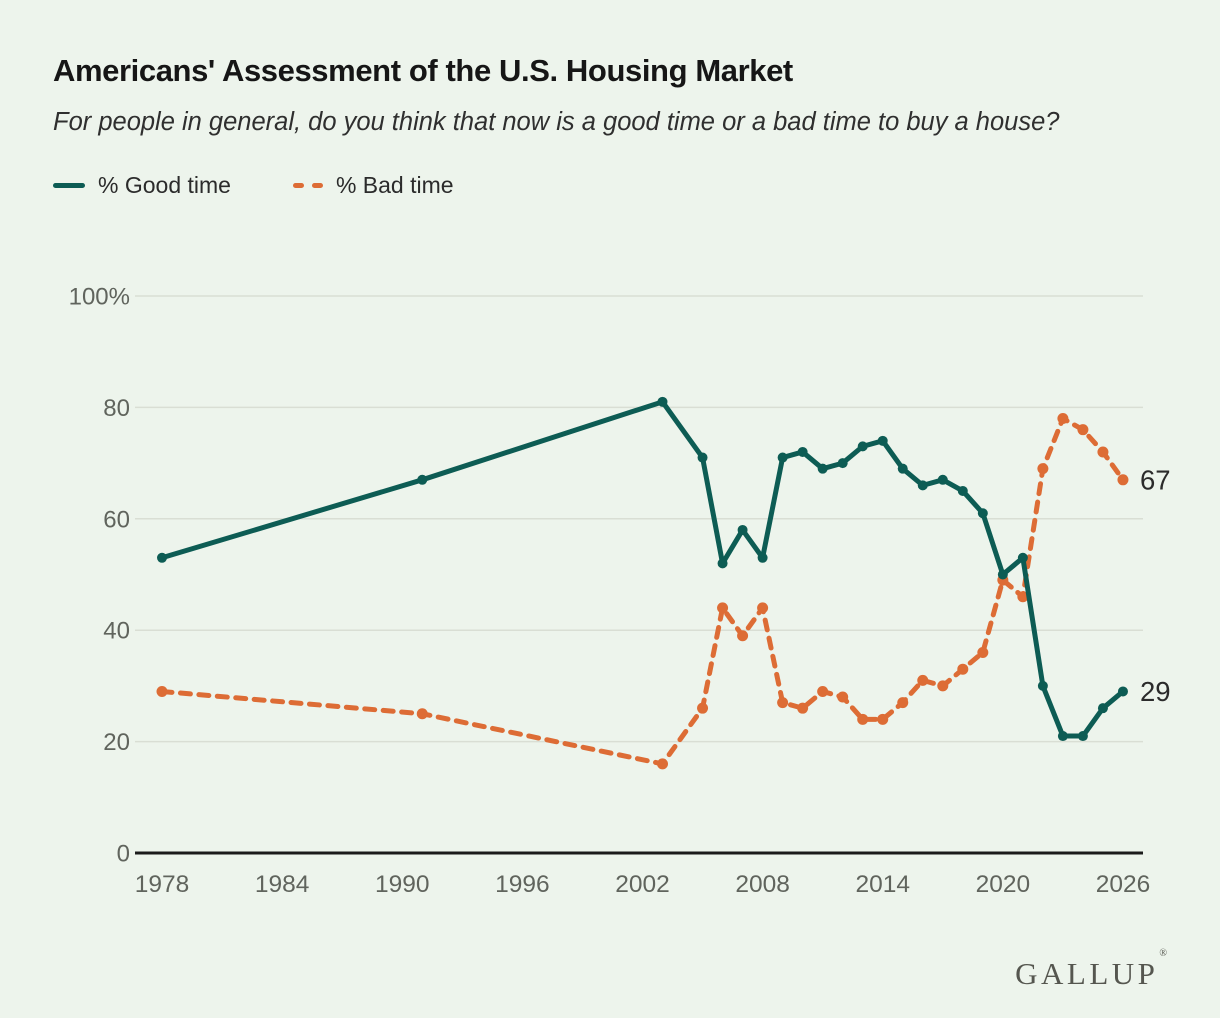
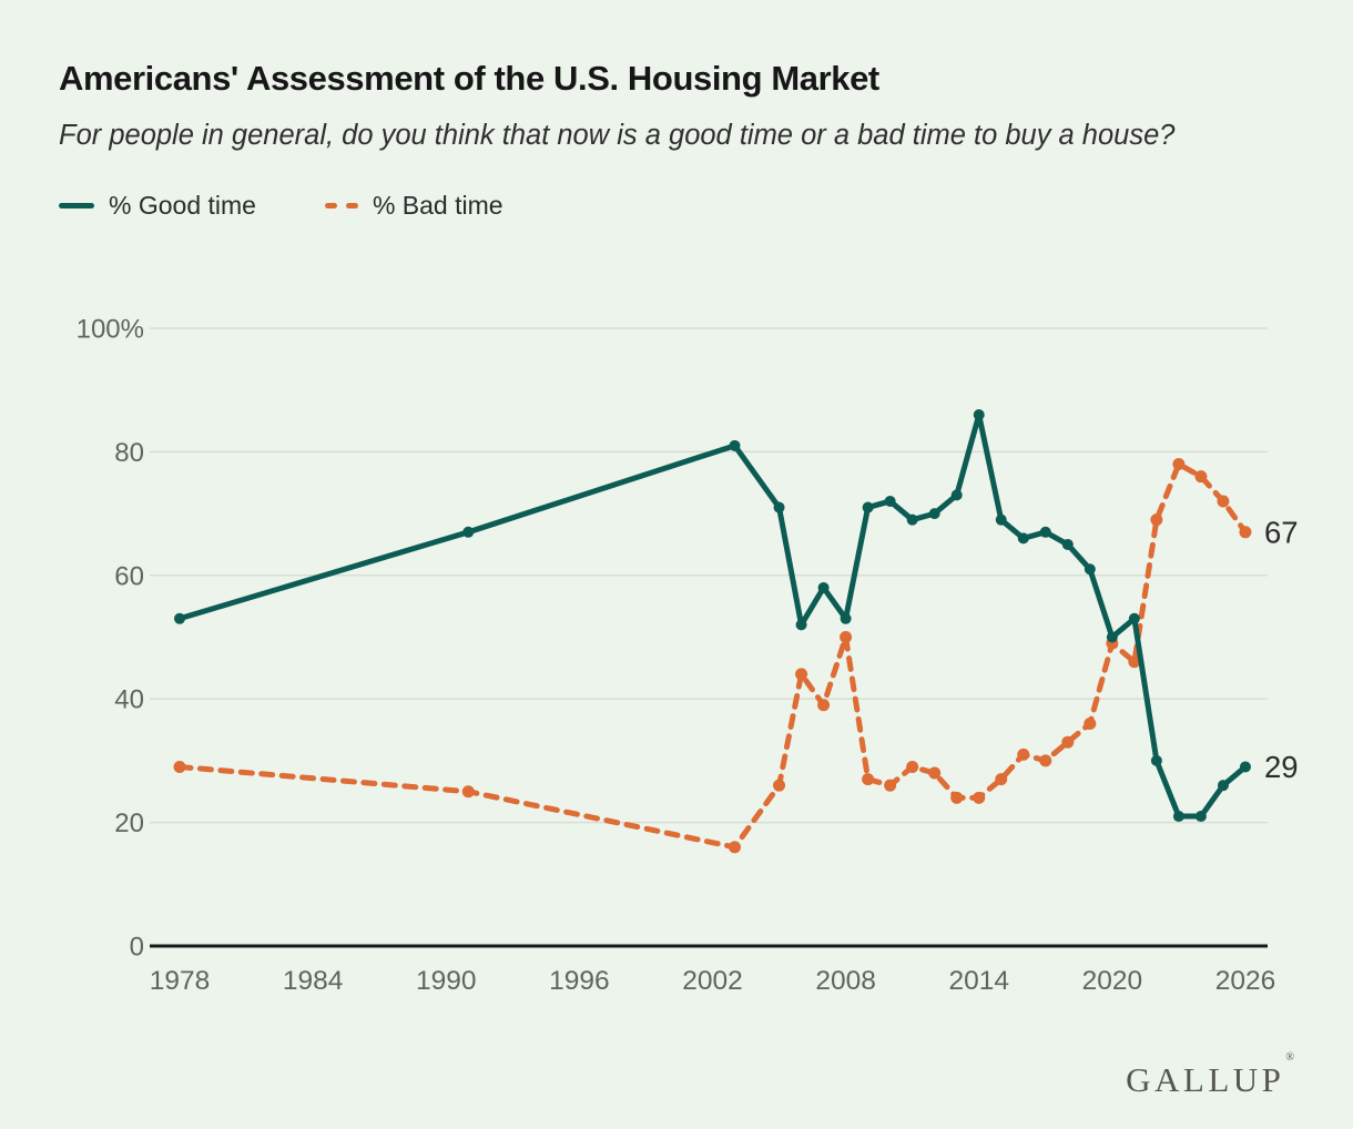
% Bad time/2008: 44% -> 50%
% Good time/2014: 74% -> 86%
